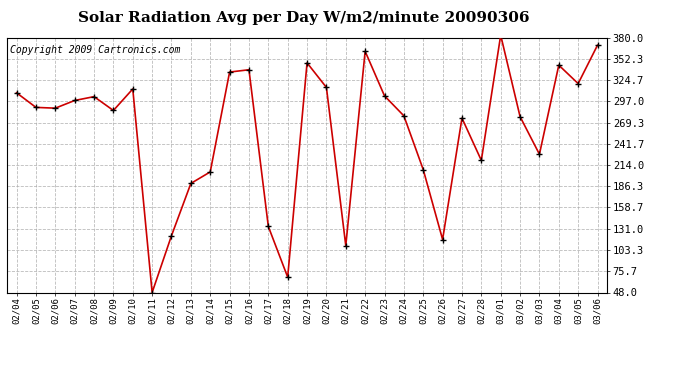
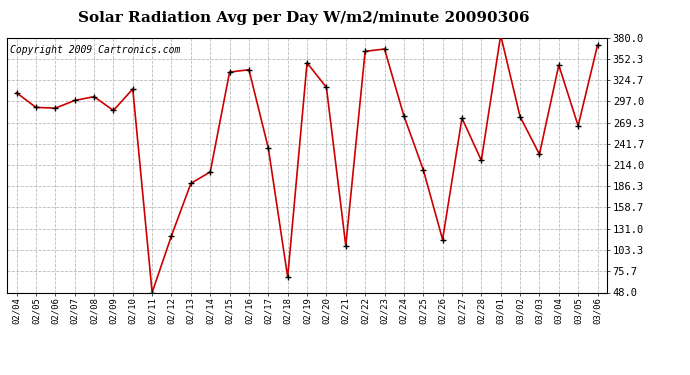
02/17: 134 -> 236
02/23: 304 -> 365
03/05: 320 -> 265
